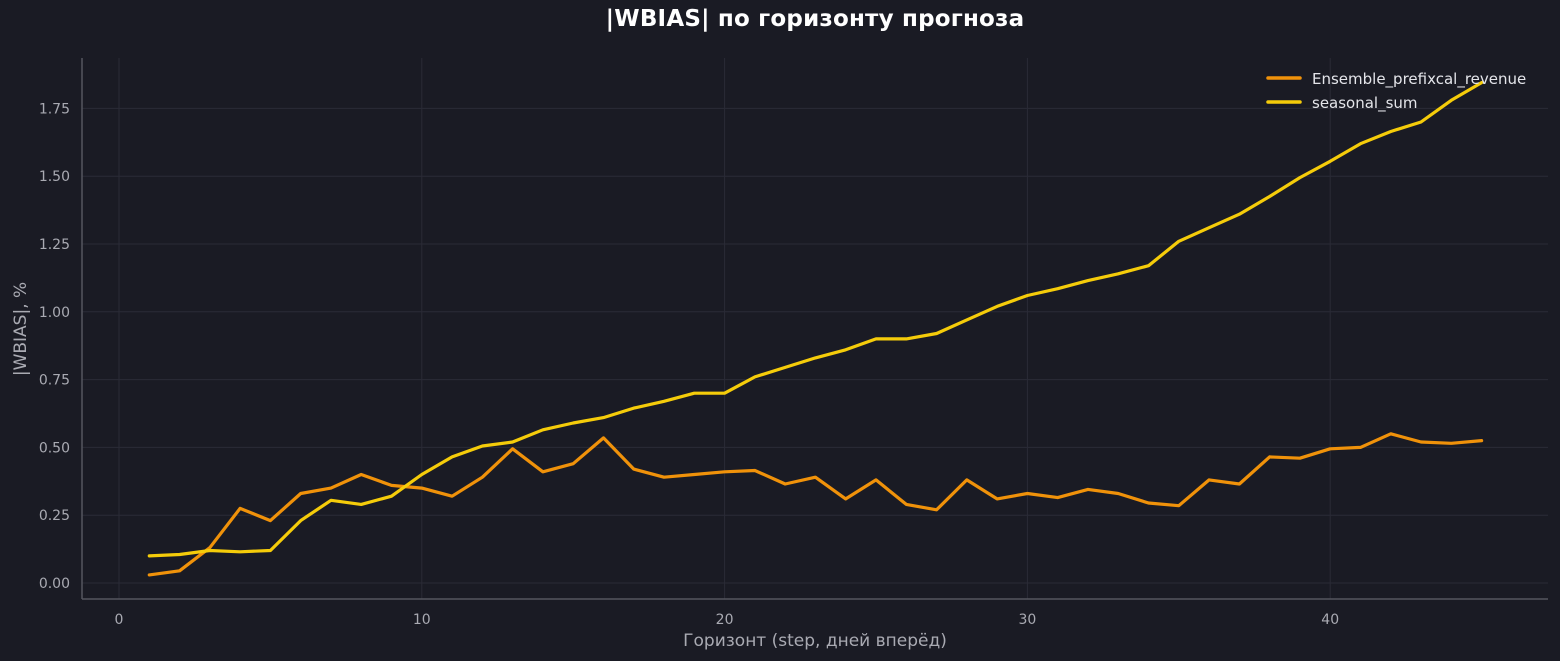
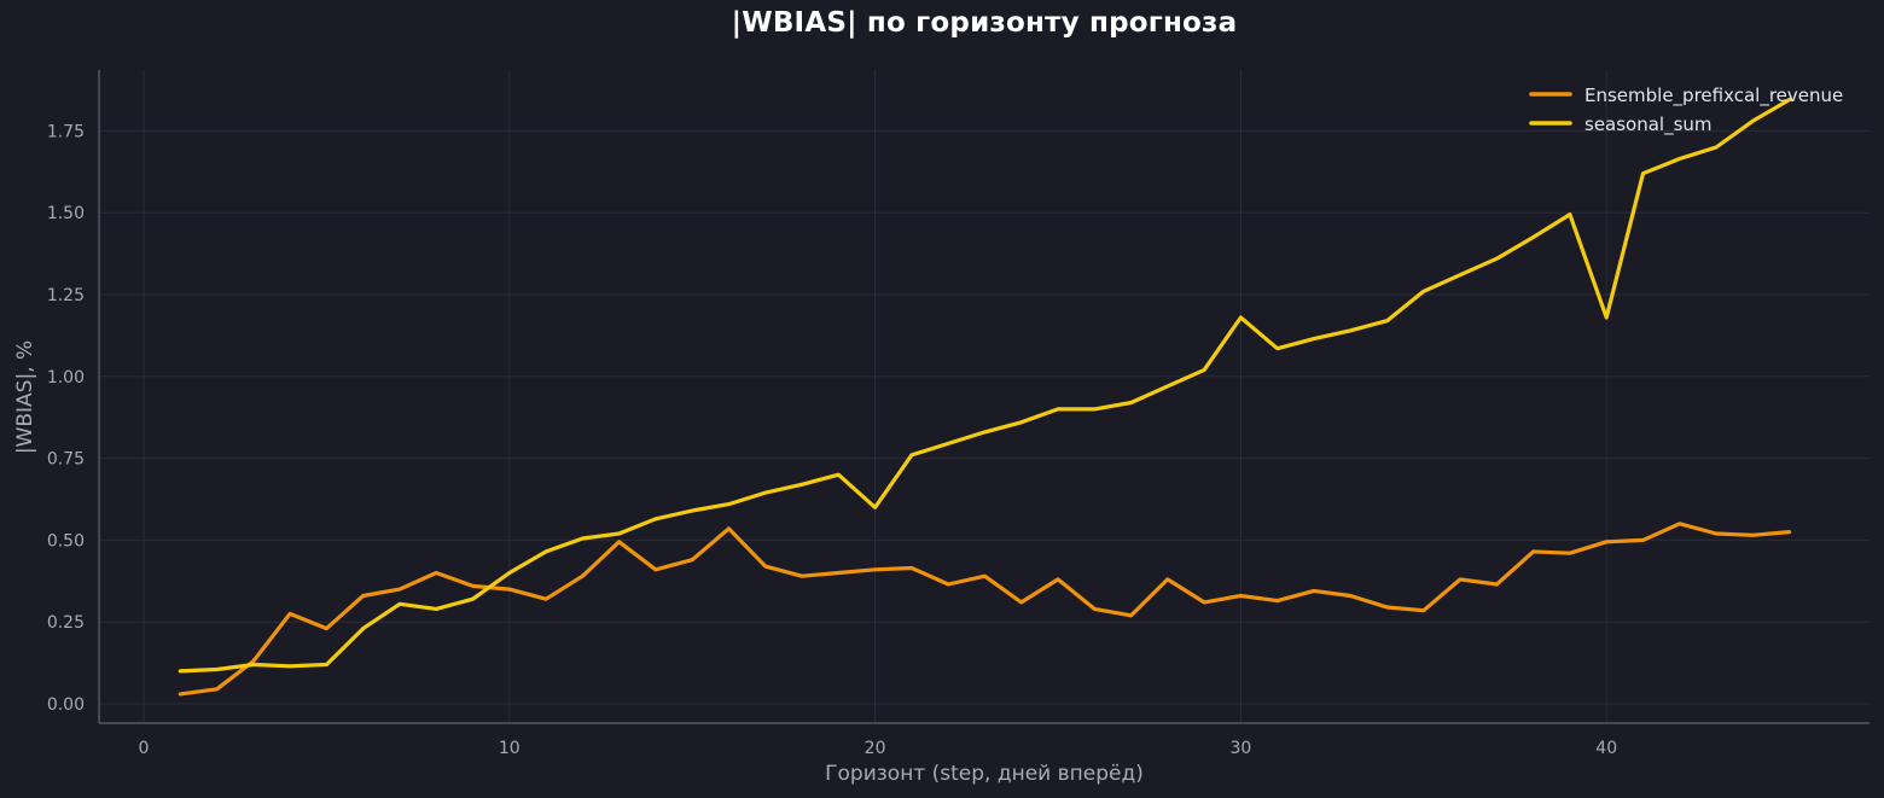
seasonal_sum/20: 0.70 -> 0.60
seasonal_sum/30: 1.06 -> 1.18
seasonal_sum/40: 1.55 -> 1.18
